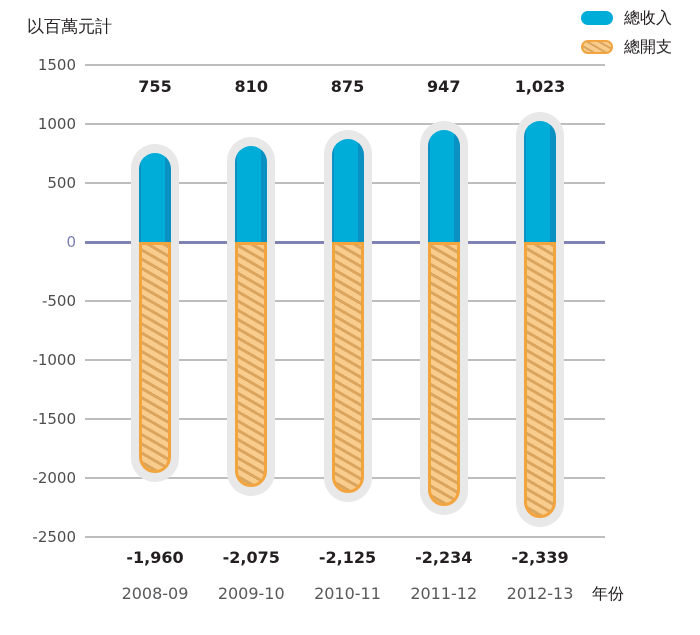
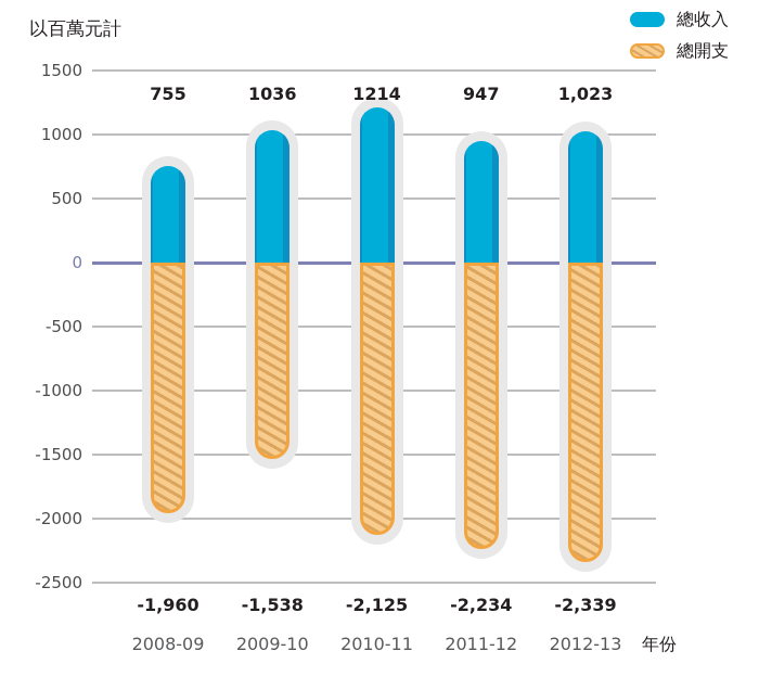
總收入/2009-10: 810 -> 1036
總開支/2009-10: -2,075 -> -1,538
總收入/2010-11: 875 -> 1214
